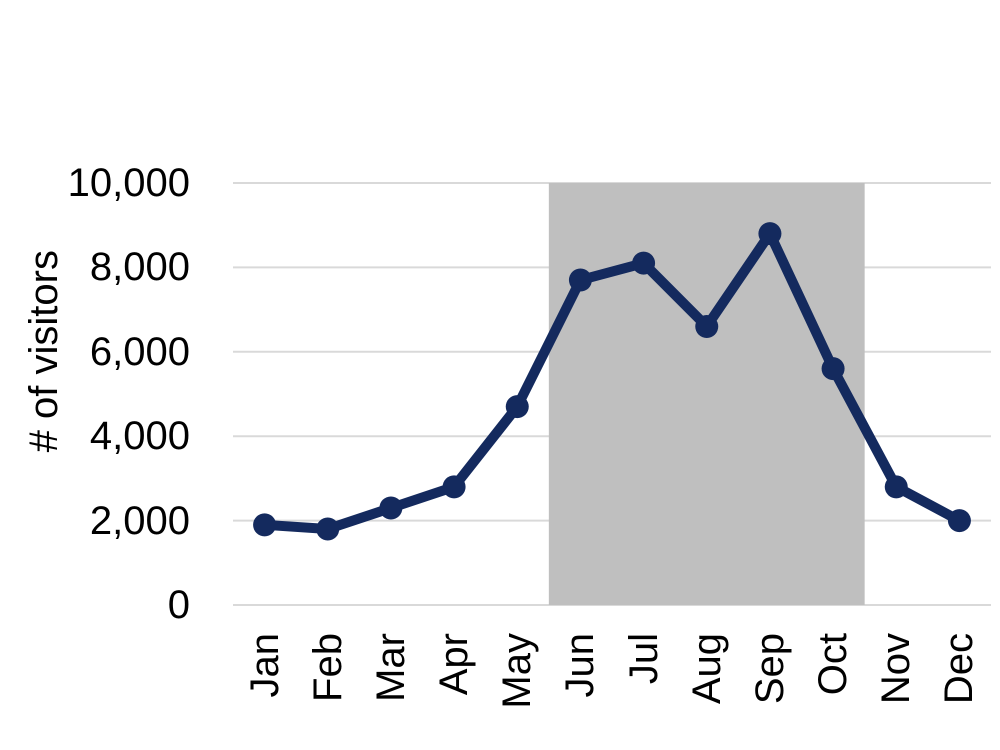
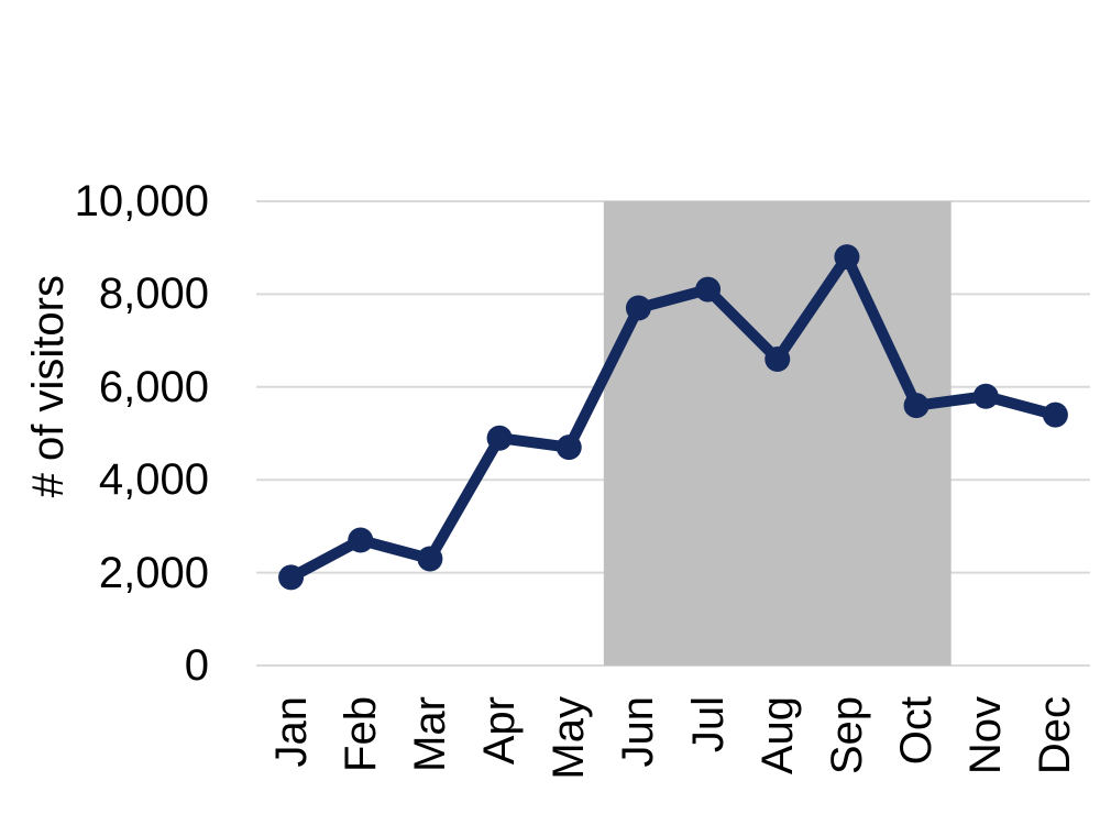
Feb: 1800 -> 2700
Apr: 2800 -> 4900
Nov: 2800 -> 5800
Dec: 2000 -> 5400
